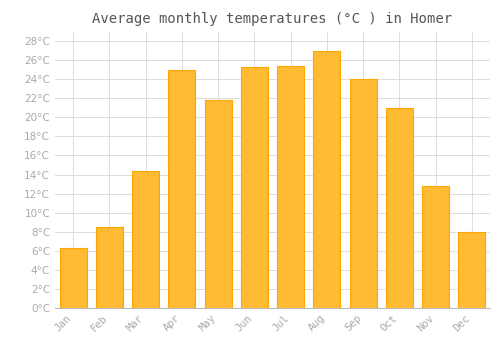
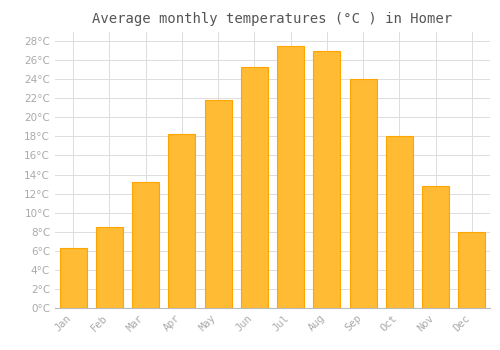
Mar: 14.4°C -> 13.2°C
Apr: 25.0°C -> 18.3°C
Jul: 25.4°C -> 27.5°C
Oct: 21.0°C -> 18.0°C
